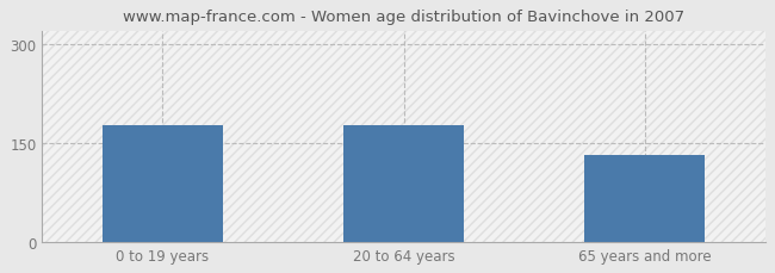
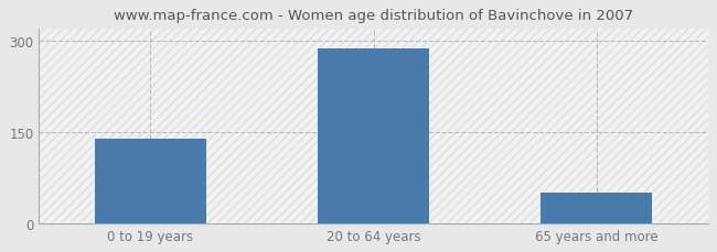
0 to 19 years: 176 -> 138
20 to 64 years: 176 -> 287
65 years and more: 132 -> 50
